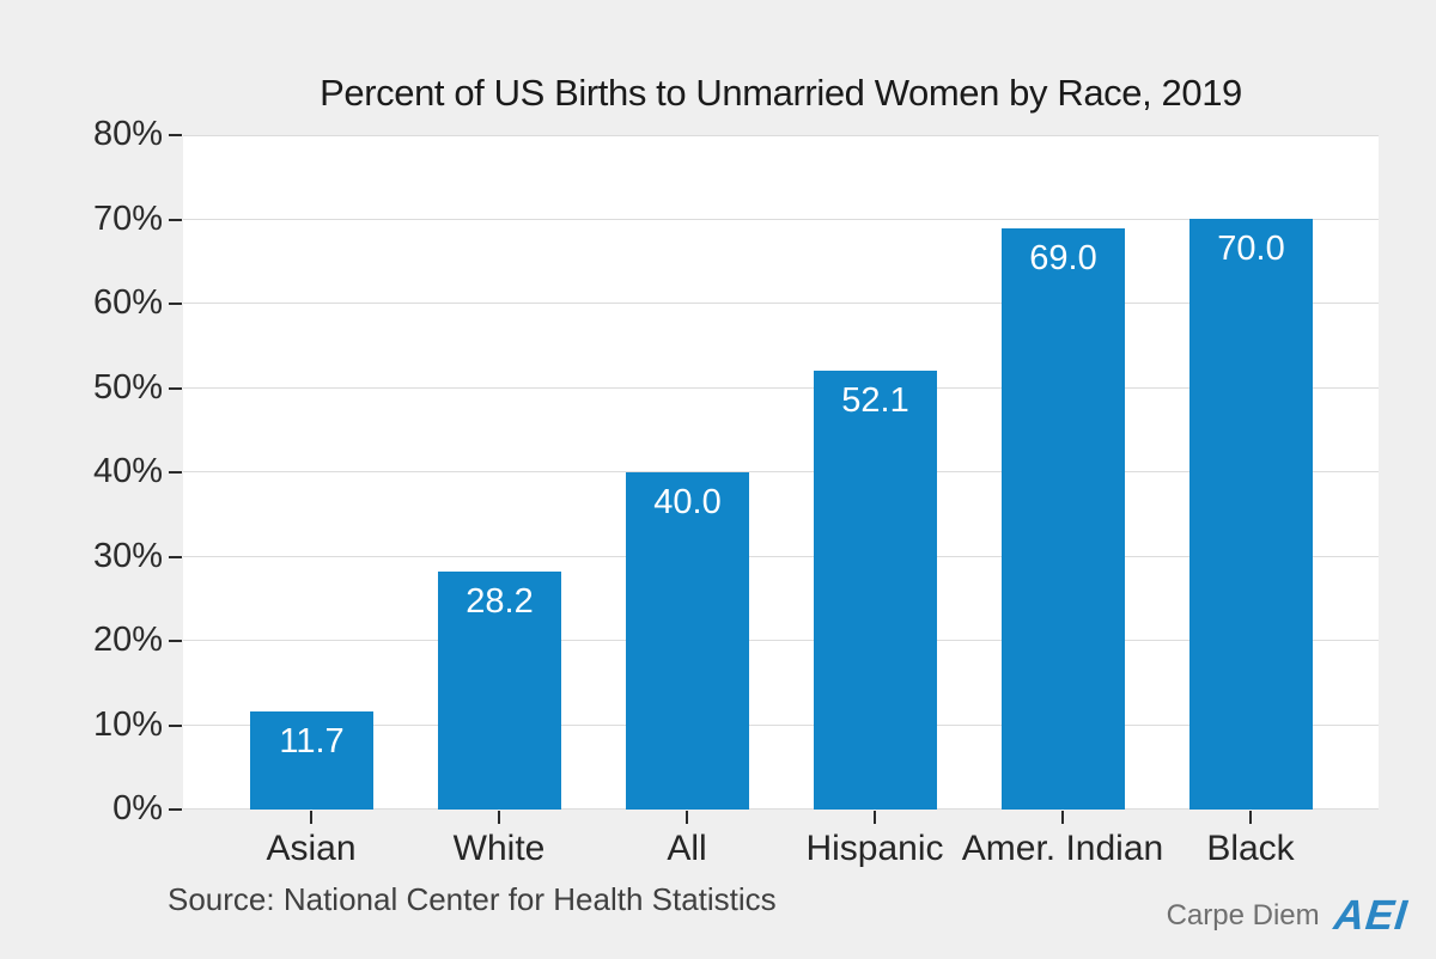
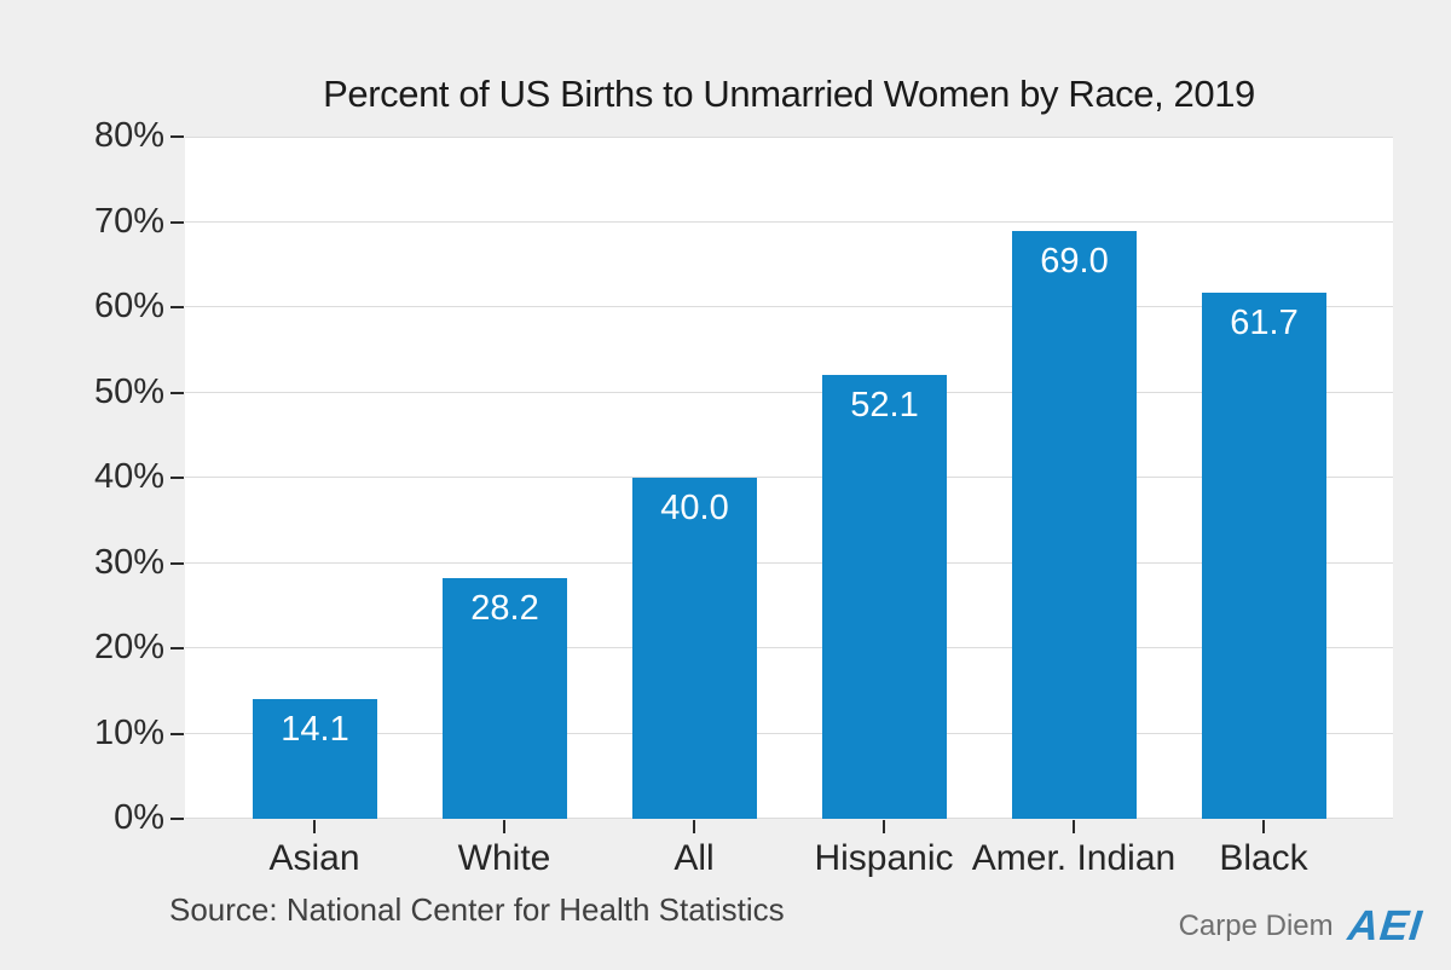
Asian: 11.7 -> 14.1
Black: 70.0 -> 61.7
